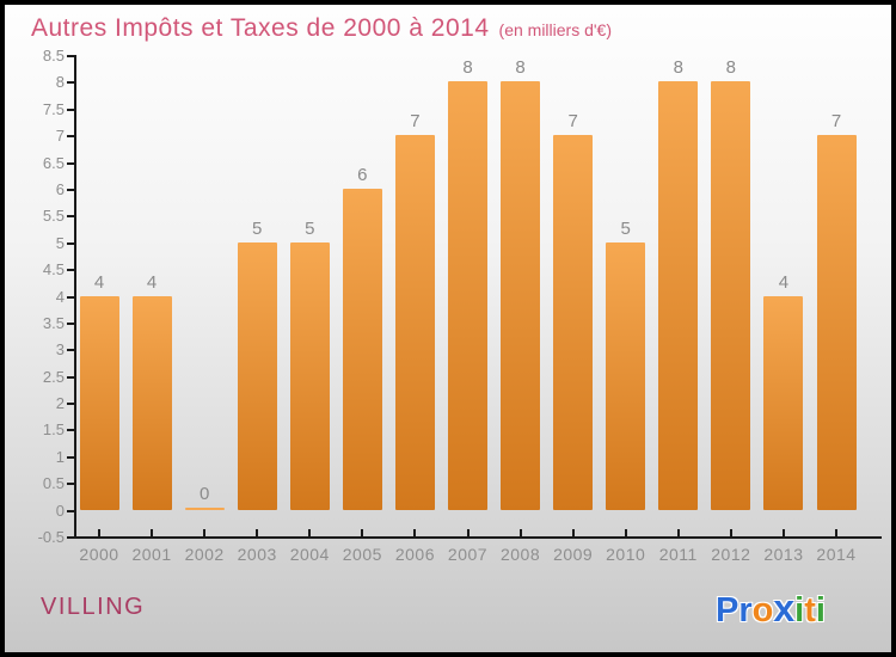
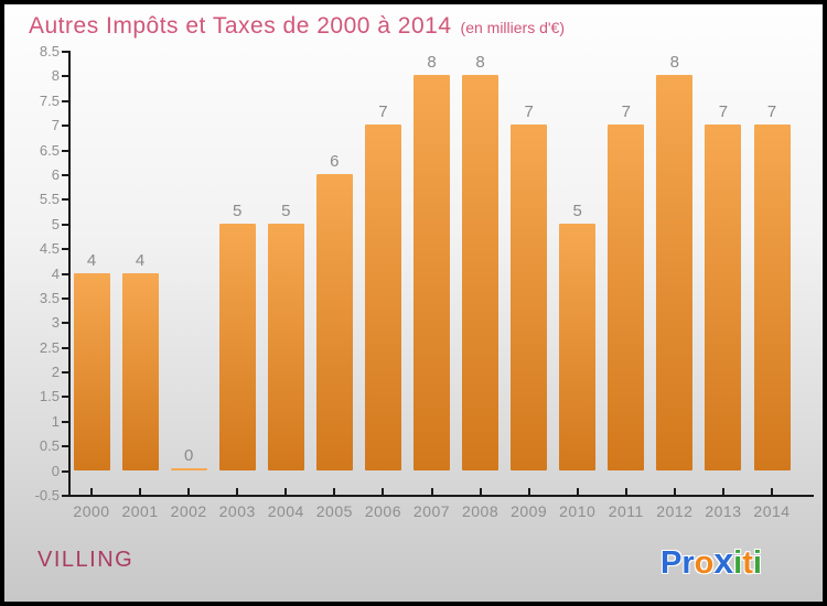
2011: 8 -> 7
2013: 4 -> 7
